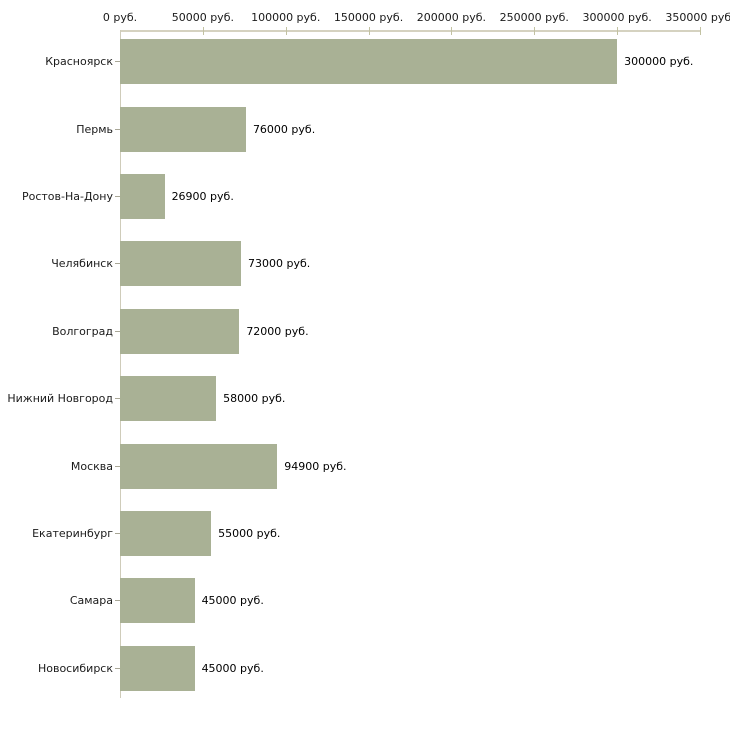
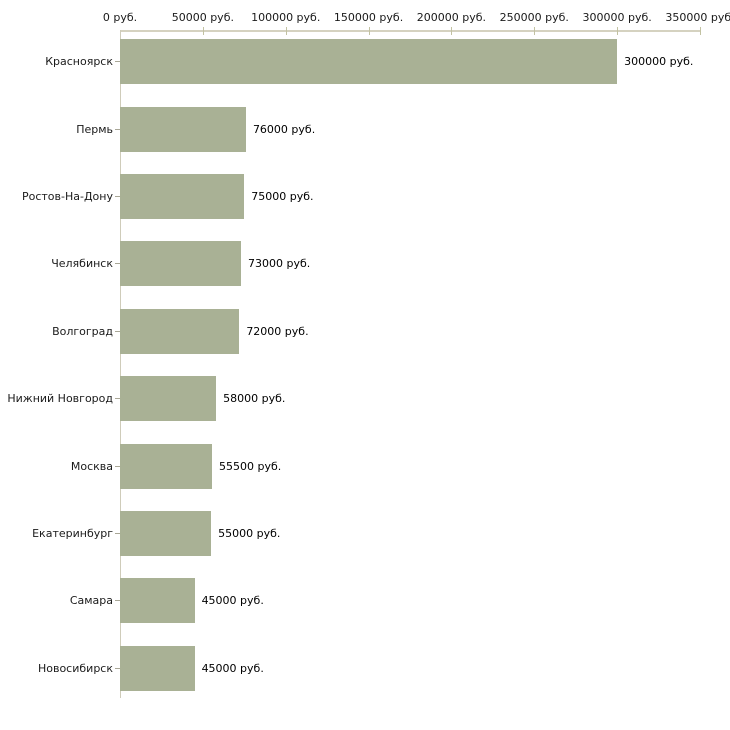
Ростов-На-Дону: 26900 -> 75000
Москва: 94900 -> 55500
